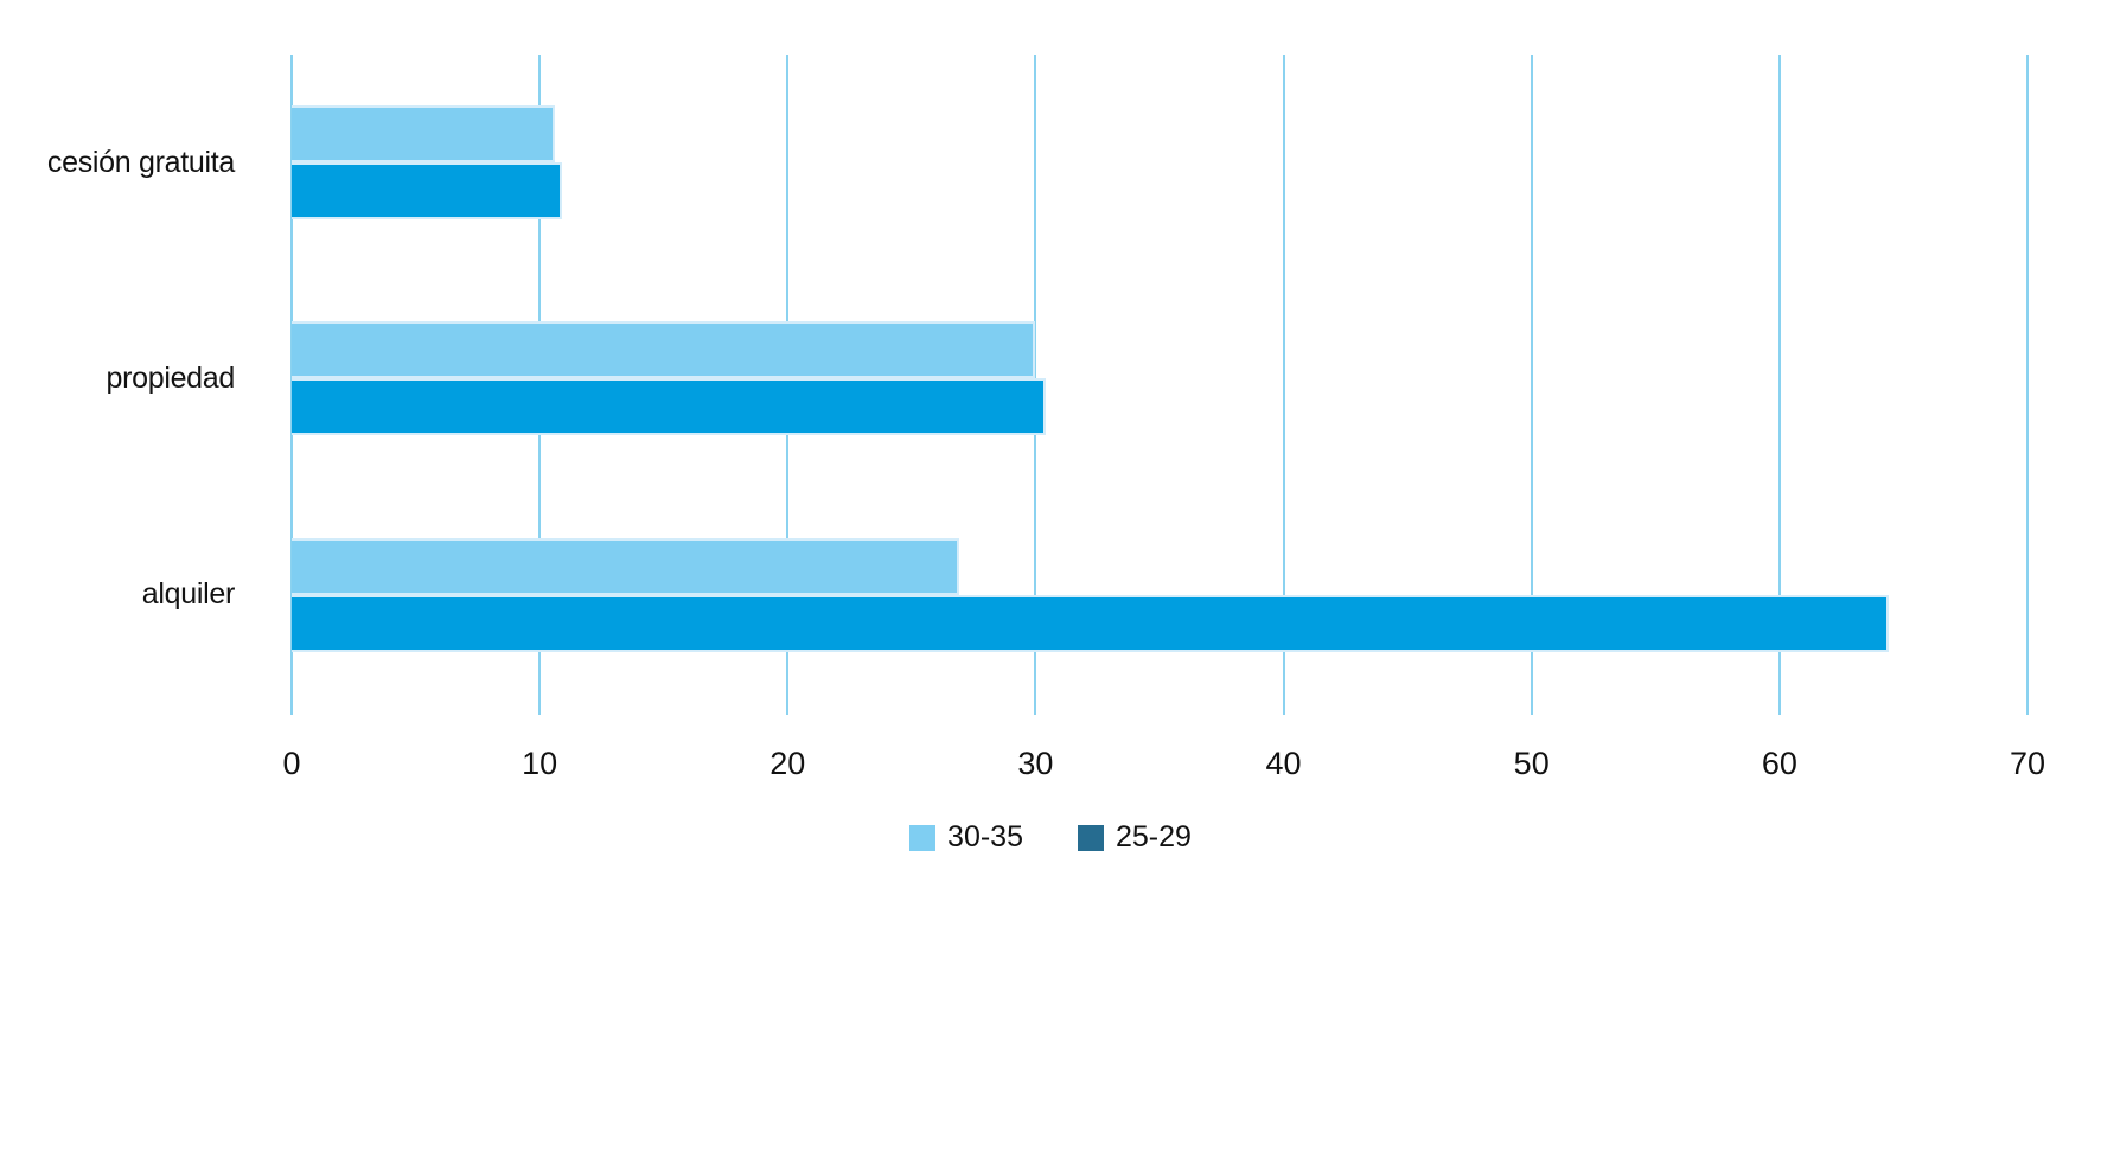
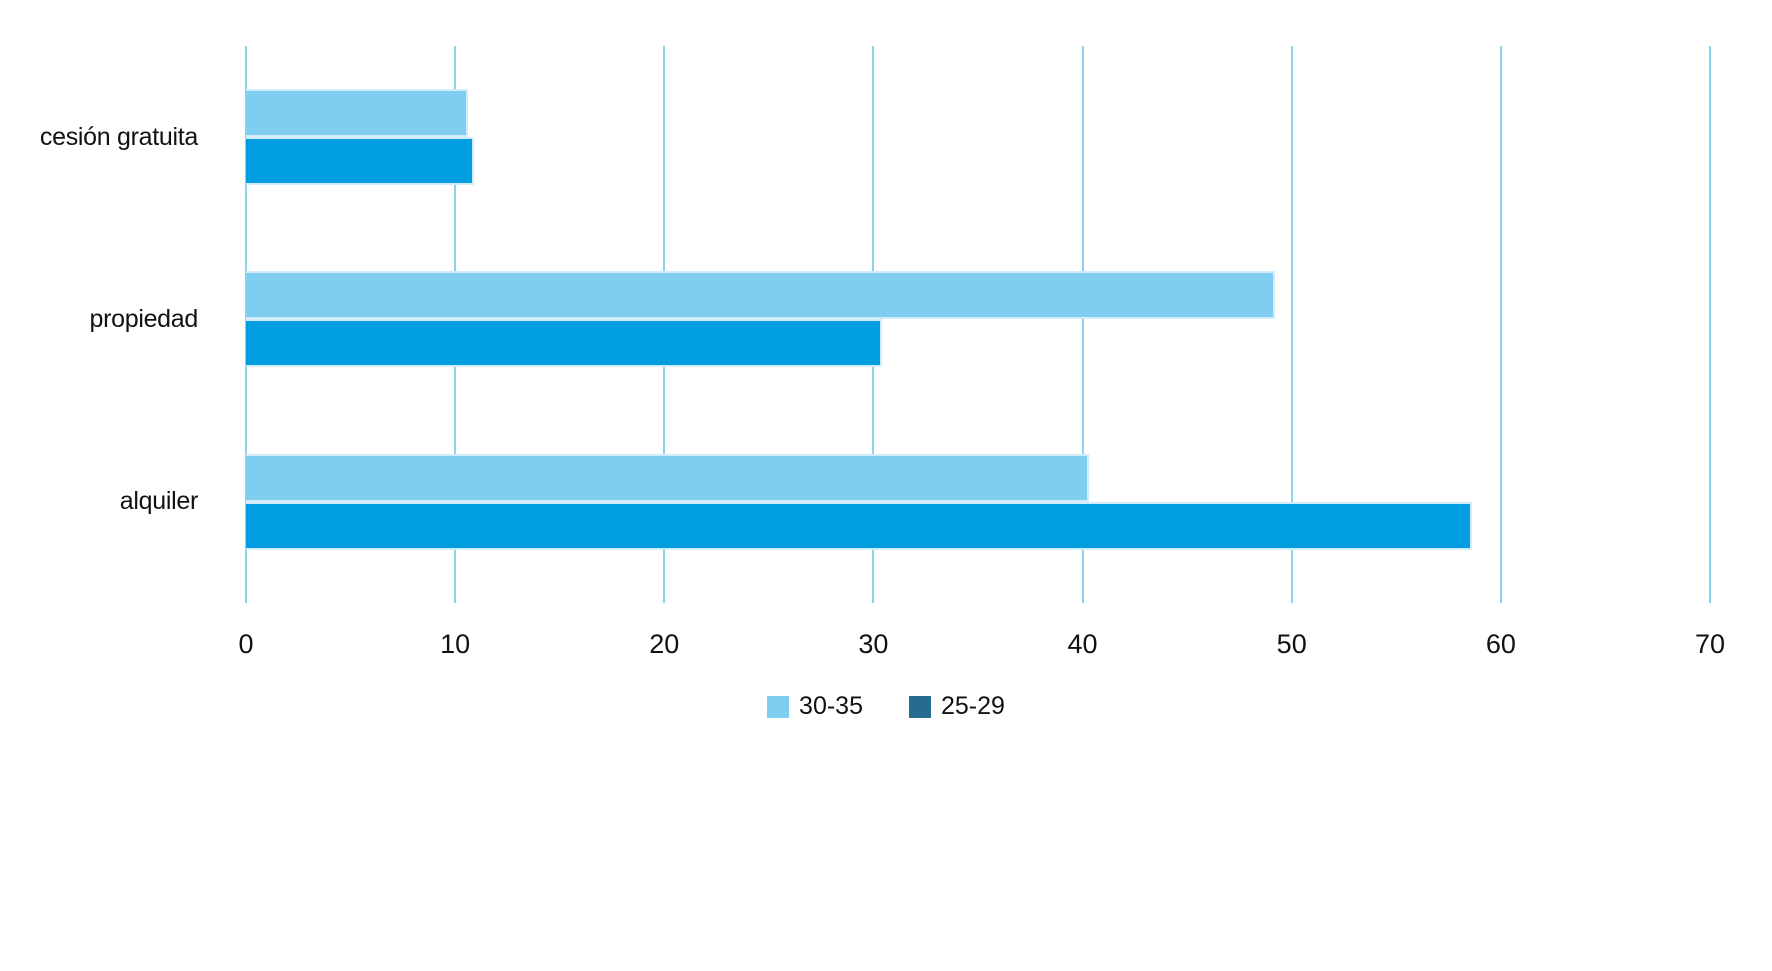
30-35/propiedad: 30.0 -> 49.2
30-35/alquiler: 26.9 -> 40.3
25-29/alquiler: 64.4 -> 58.6
